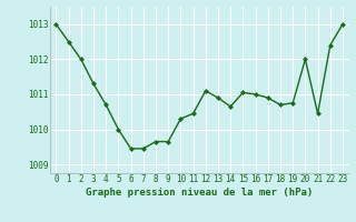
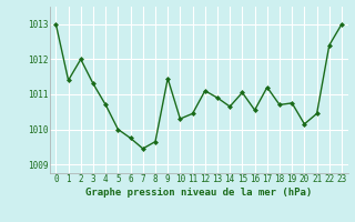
1: 1012.50 -> 1011.40
6: 1009.45 -> 1009.75
9: 1009.65 -> 1011.45
16: 1011.00 -> 1010.55
17: 1010.90 -> 1011.20
20: 1012.00 -> 1010.15
